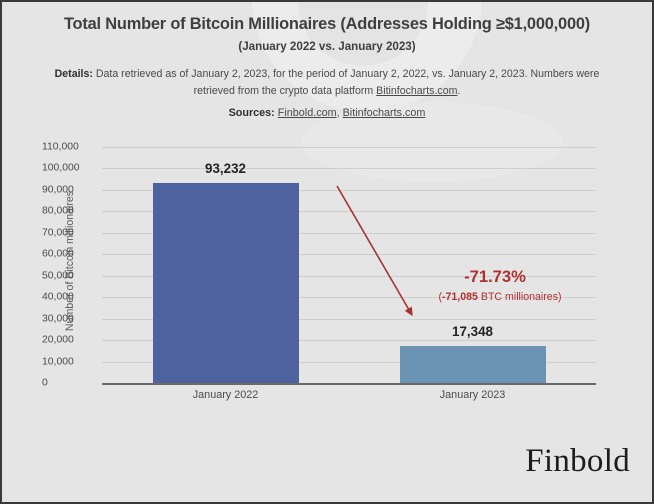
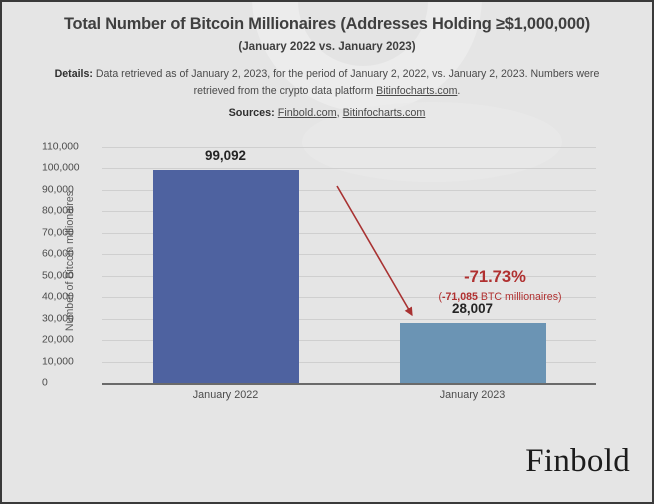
January 2022: 93,232 -> 99,092
January 2023: 17,348 -> 28,007
